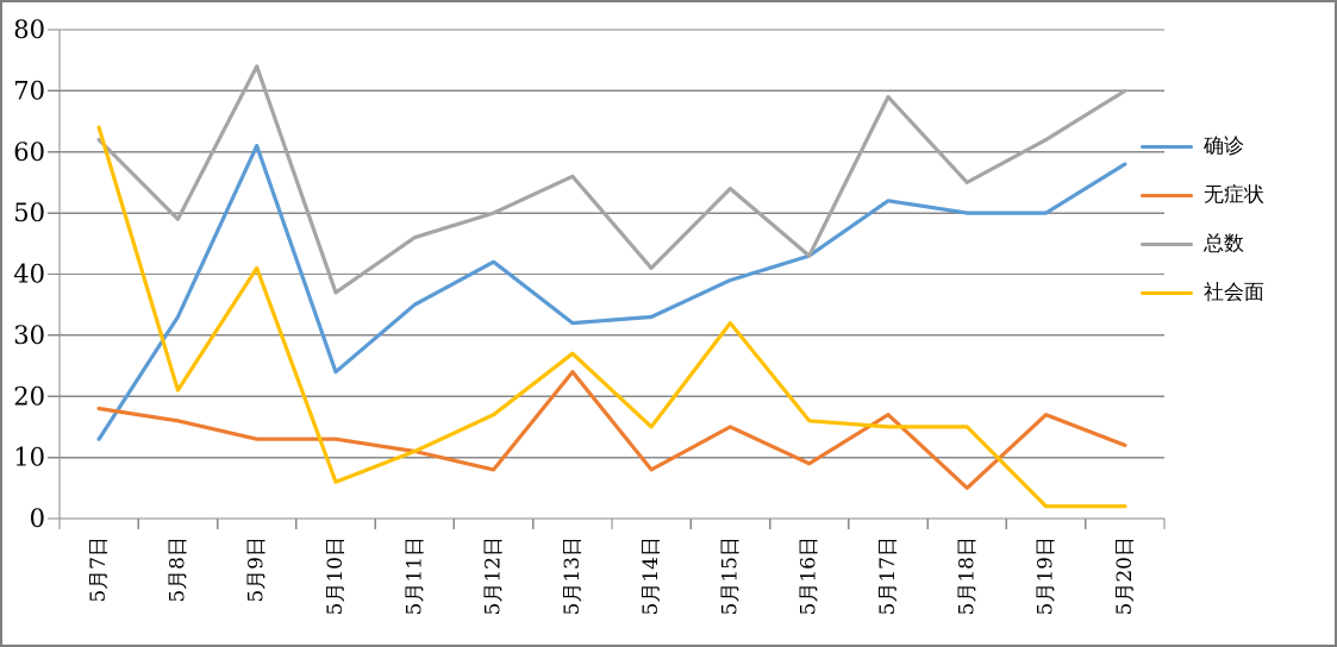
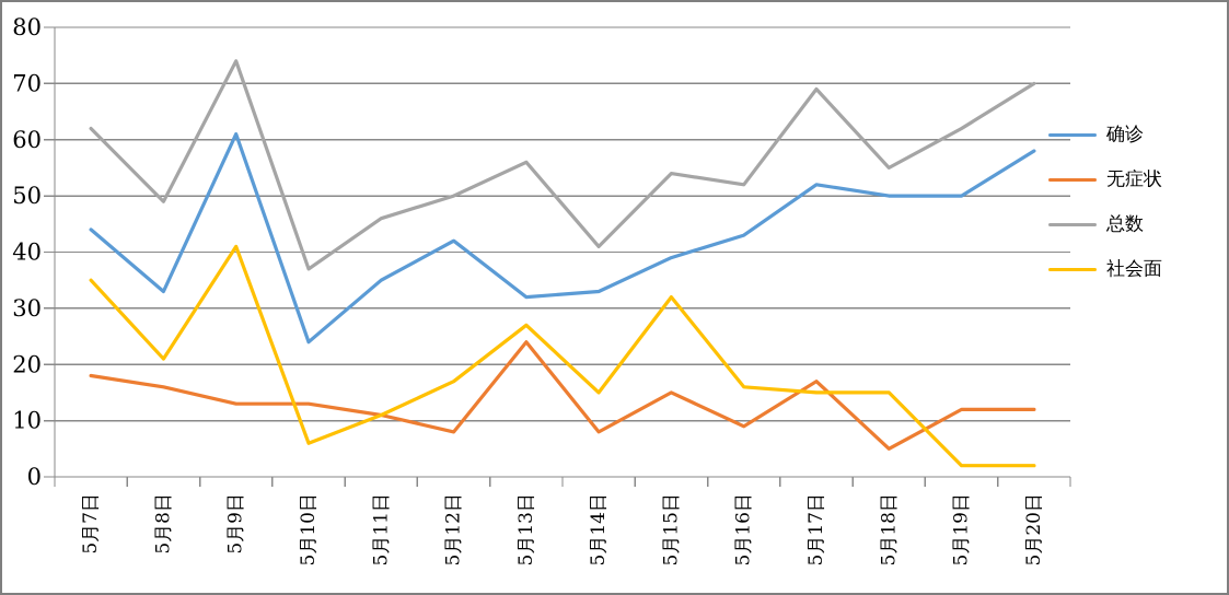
确诊/5月7日: 13 -> 44
社会面/5月7日: 64 -> 35
总数/5月16日: 43 -> 52
无症状/5月19日: 17 -> 12
